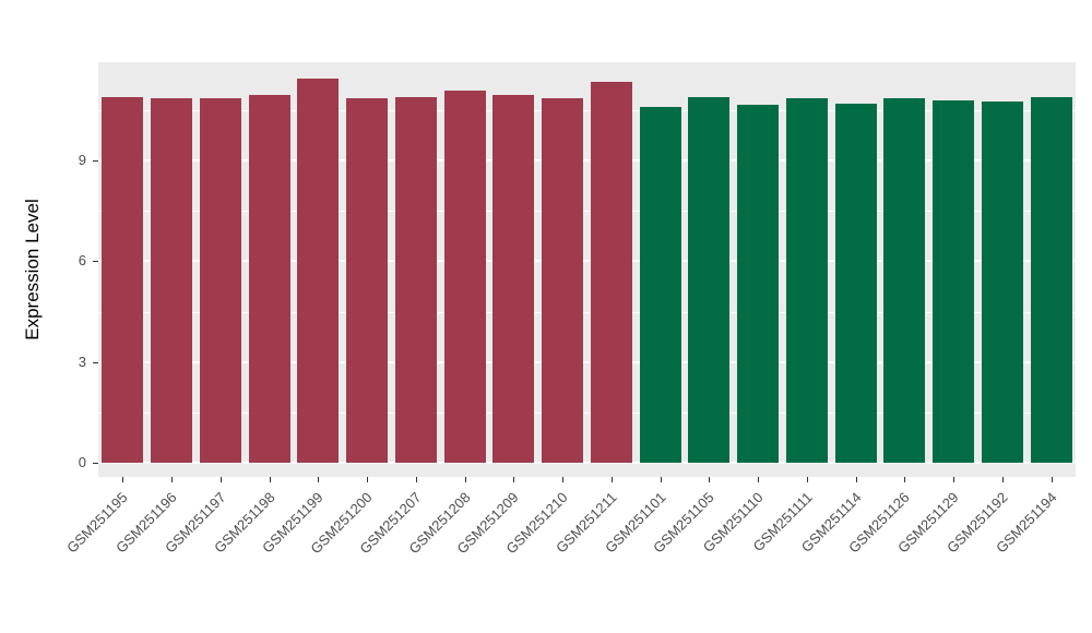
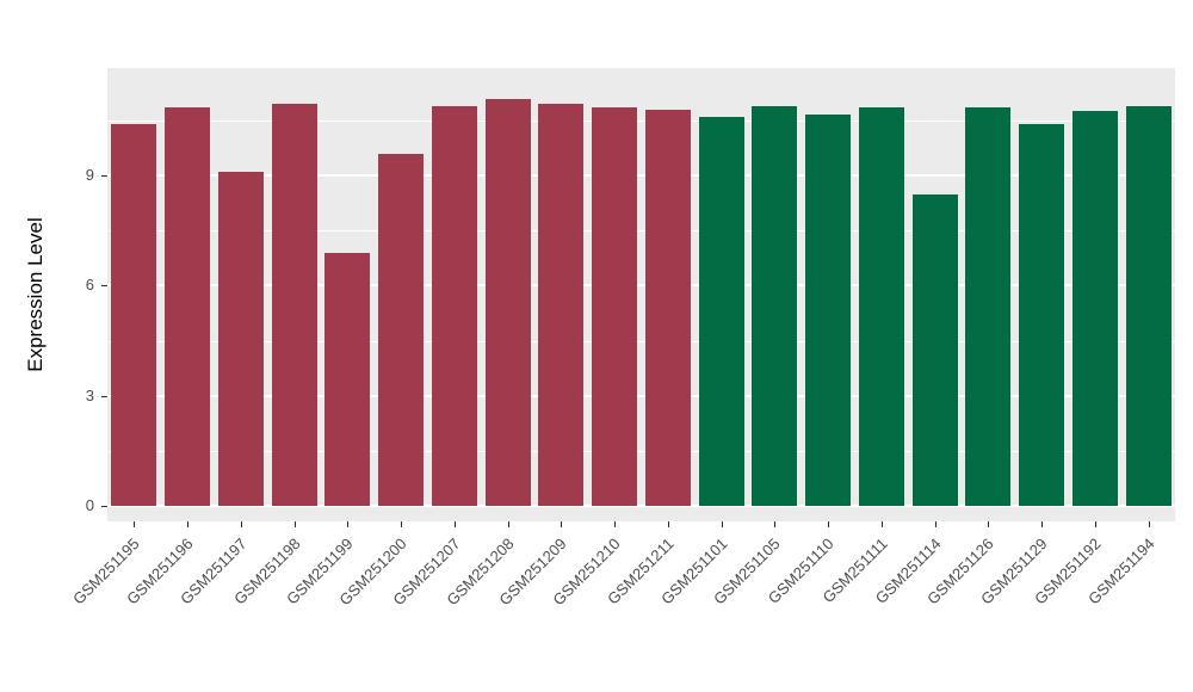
GSM251195: 10.9 -> 10.4
GSM251197: 10.8 -> 9.1
GSM251199: 11.4 -> 6.9
GSM251200: 10.8 -> 9.6
GSM251211: 11.3 -> 10.8
GSM251114: 10.7 -> 8.5
GSM251129: 10.8 -> 10.4
